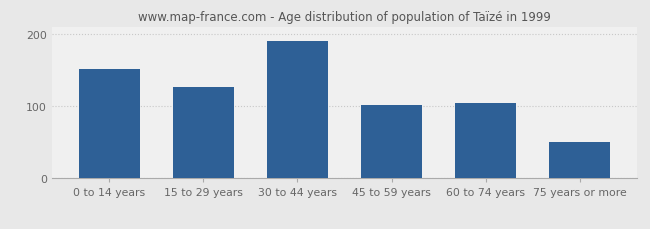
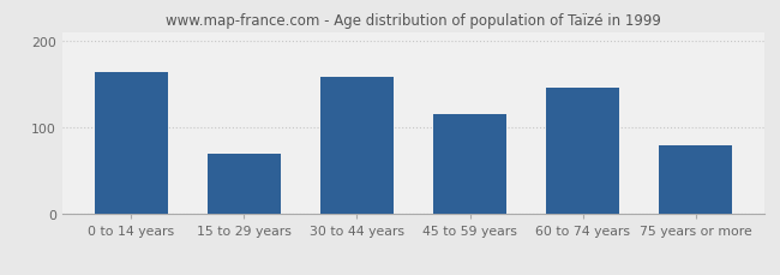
0 to 14 years: 152 -> 164
15 to 29 years: 126 -> 70
30 to 44 years: 190 -> 158
45 to 59 years: 102 -> 116
60 to 74 years: 104 -> 146
75 years or more: 50 -> 80
